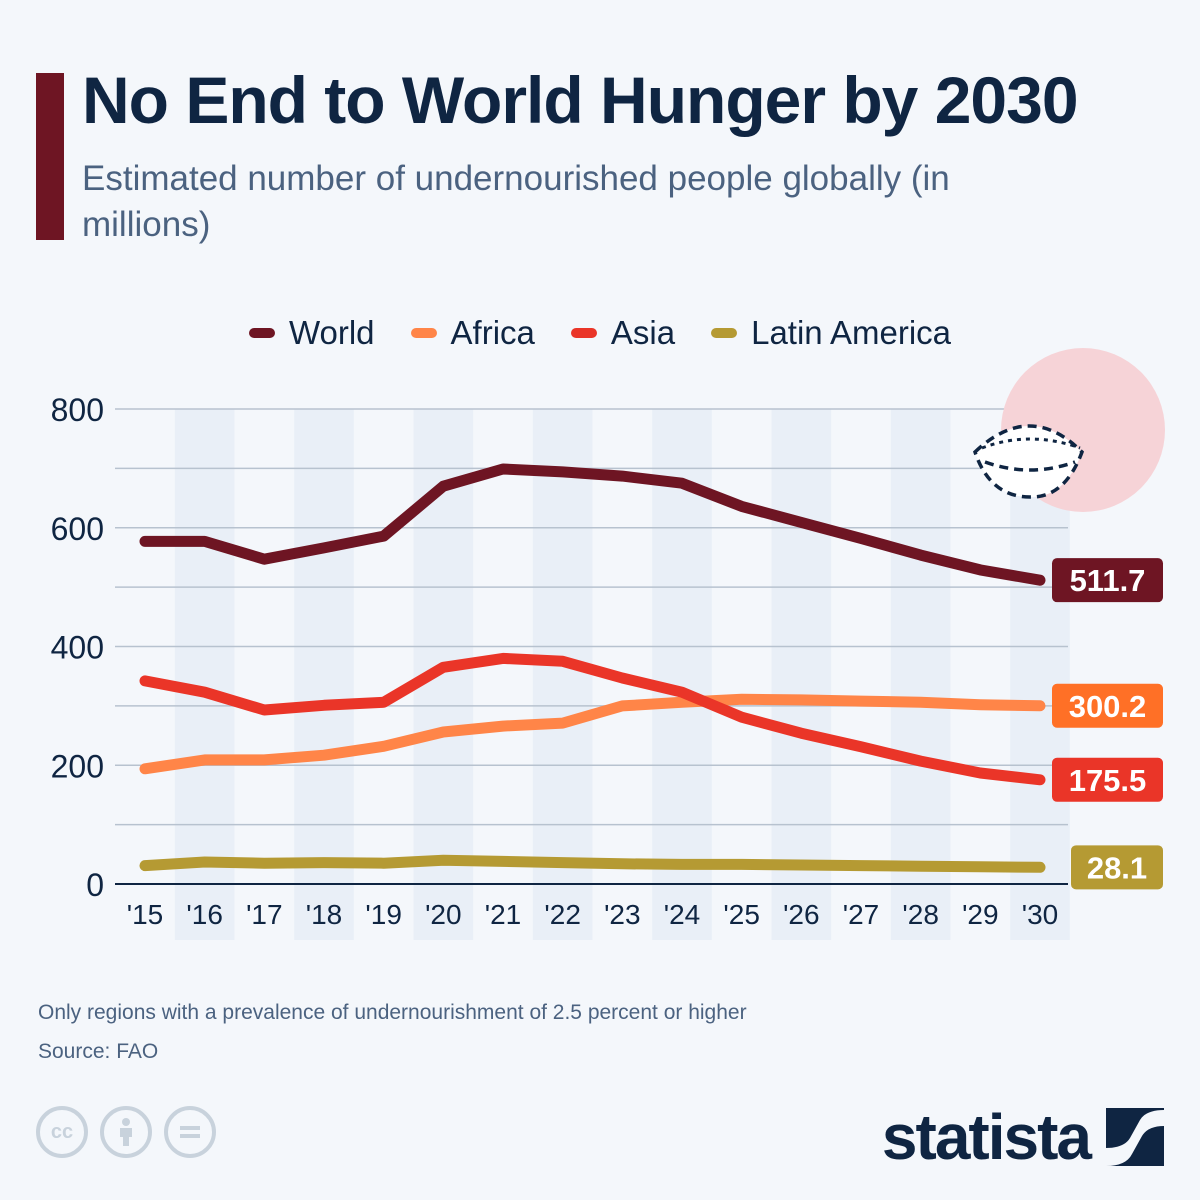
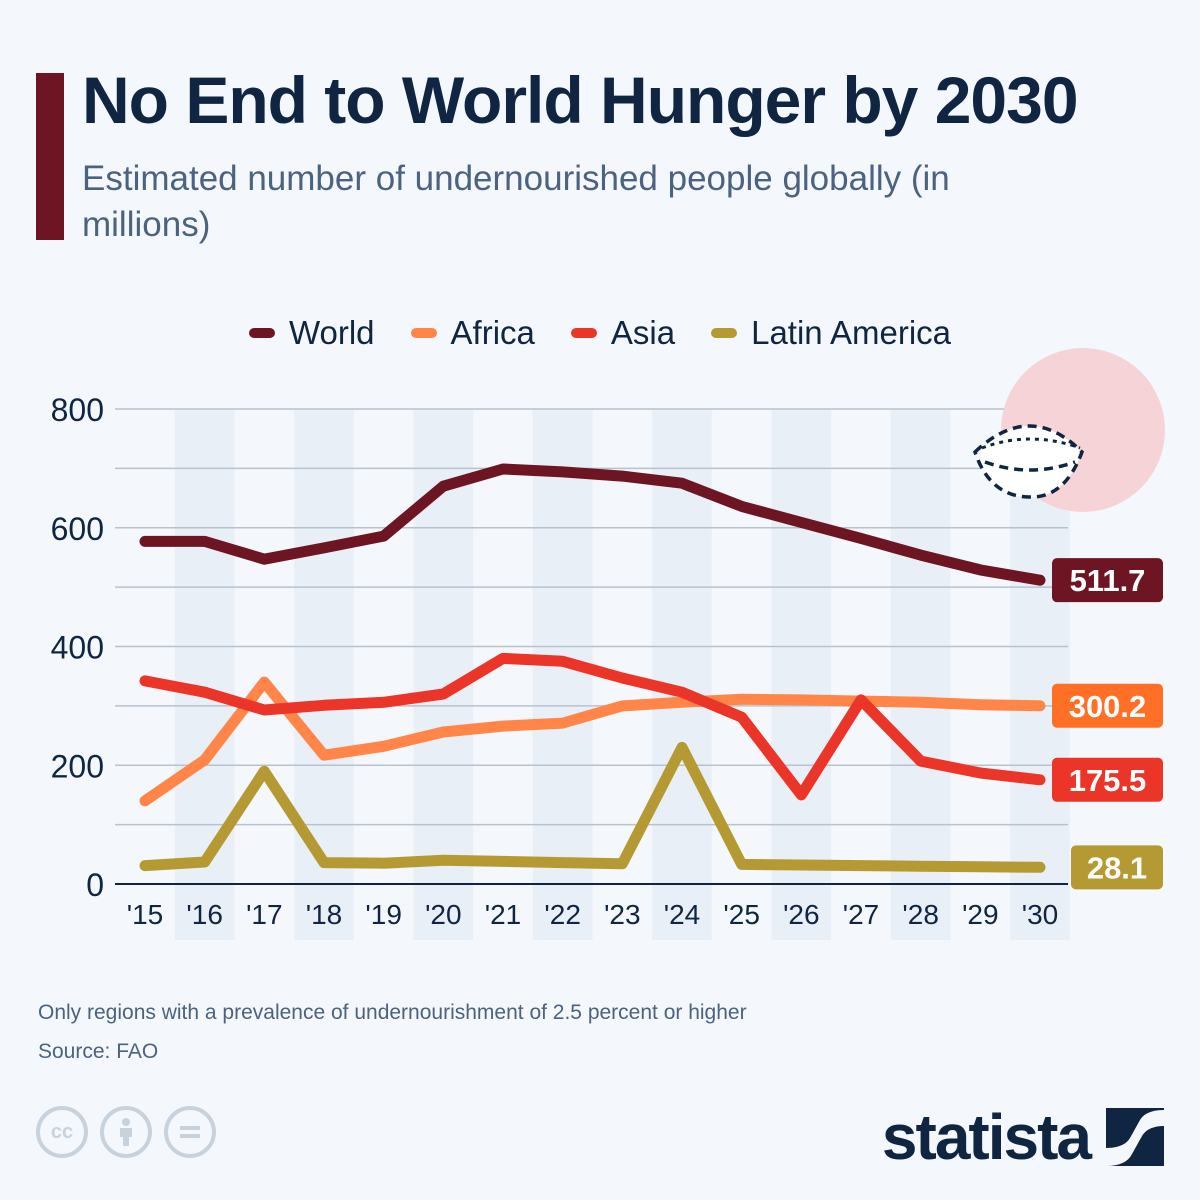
Africa/'15: 190 -> 140
Africa/'17: 210 -> 340
Latin America/'17: 40 -> 190
Asia/'20: 360 -> 320
Latin America/'24: 30 -> 230
Asia/'26: 250 -> 150
Asia/'27: 230 -> 310
